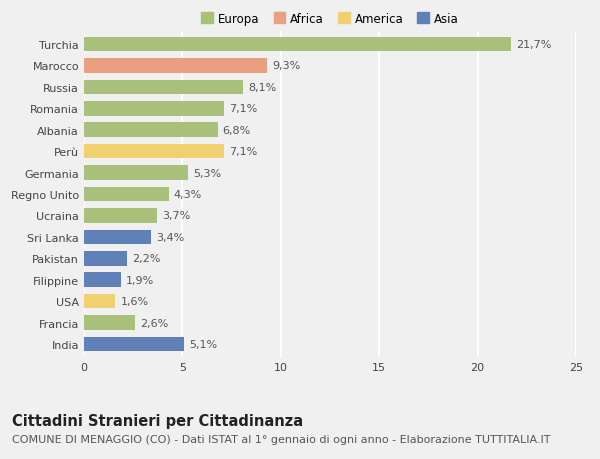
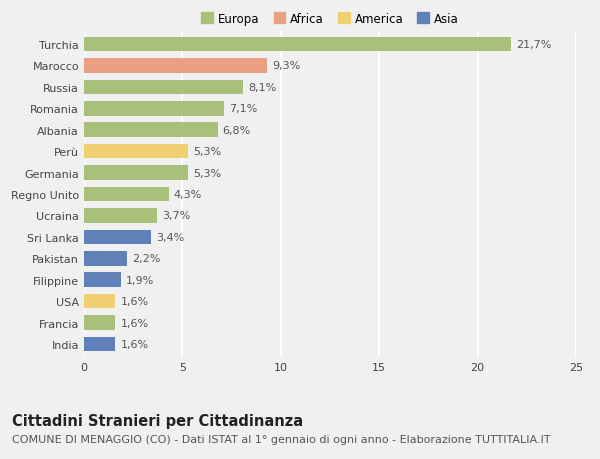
Perù: 7,1% -> 5,3%
Francia: 2,6% -> 1,6%
India: 5,1% -> 1,6%
